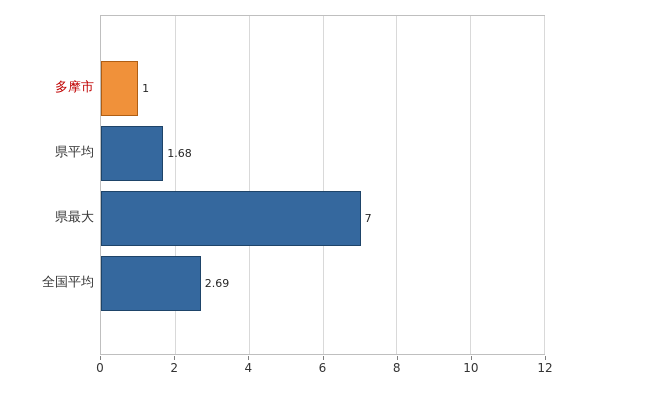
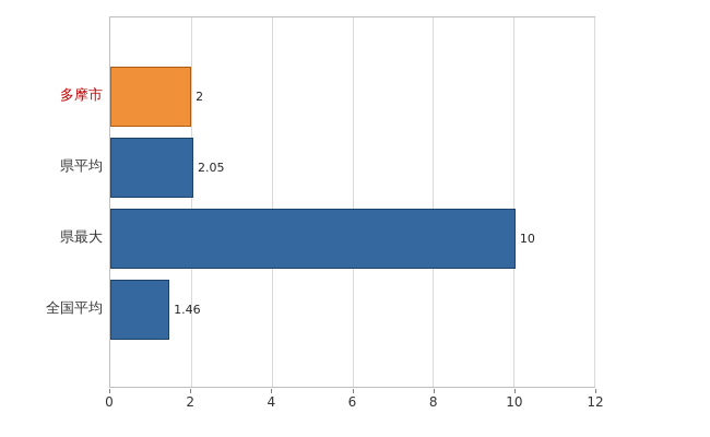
多摩市: 1 -> 2
県平均: 1.68 -> 2.05
県最大: 7 -> 10
全国平均: 2.69 -> 1.46
